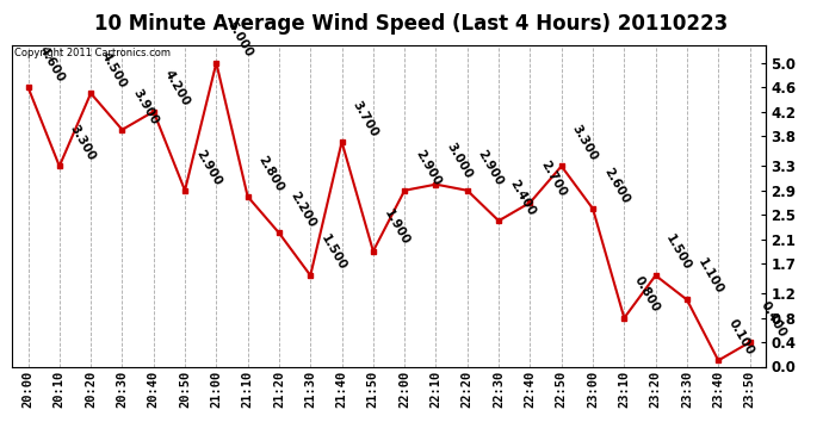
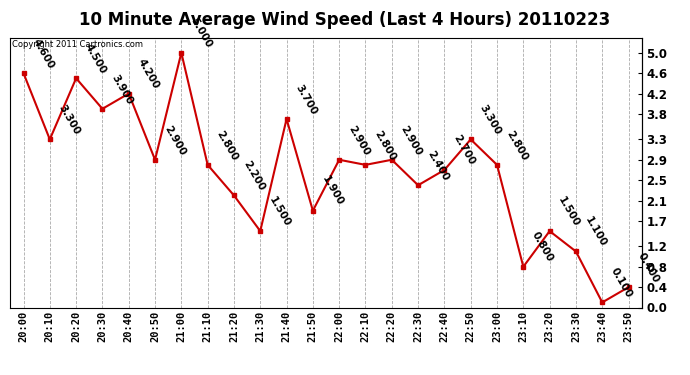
22:10: 3.000 -> 2.800
23:00: 2.600 -> 2.800
